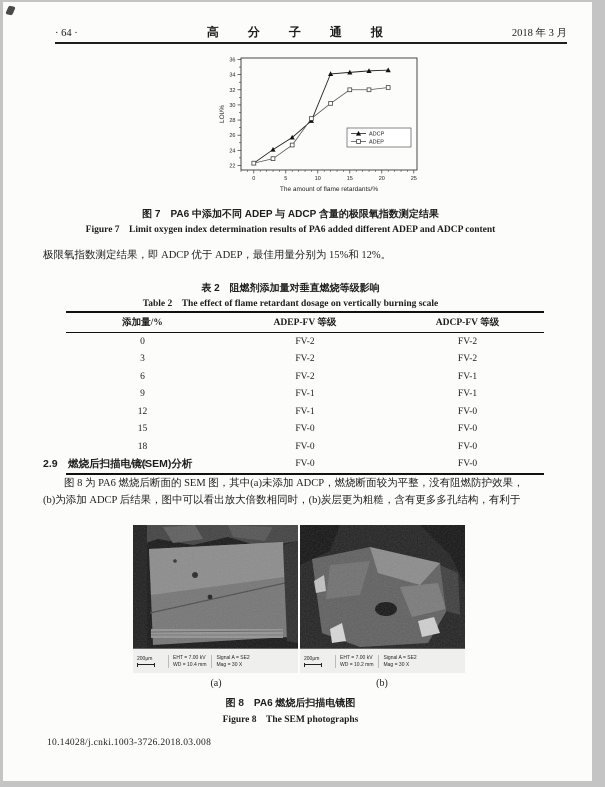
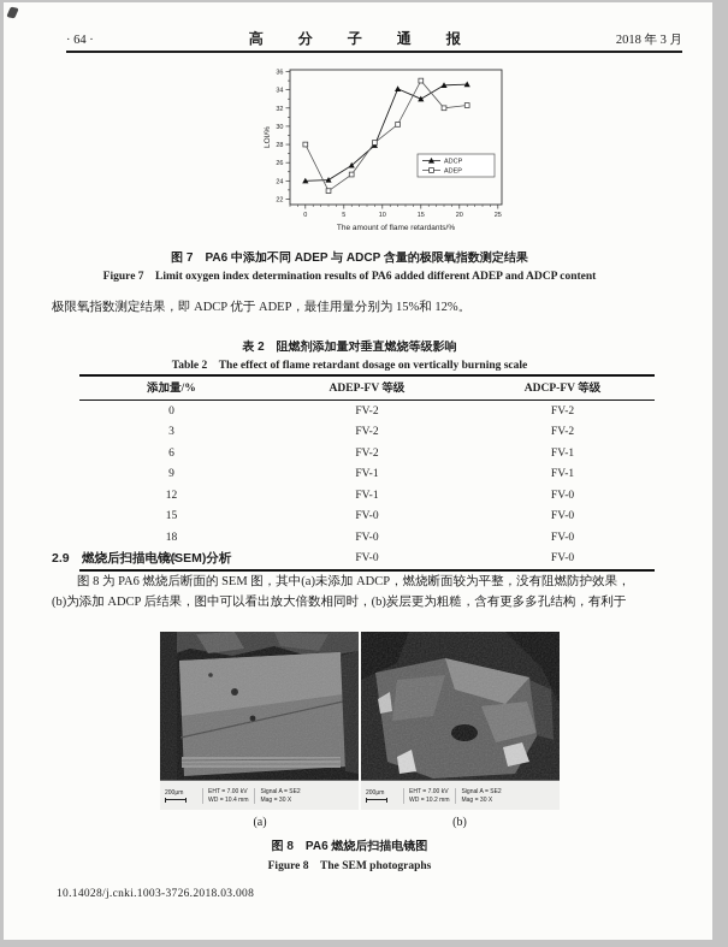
ADCP/0: 22 -> 24
ADEP/0: 22 -> 28
ADCP/15: 34 -> 33
ADEP/15: 32 -> 35
